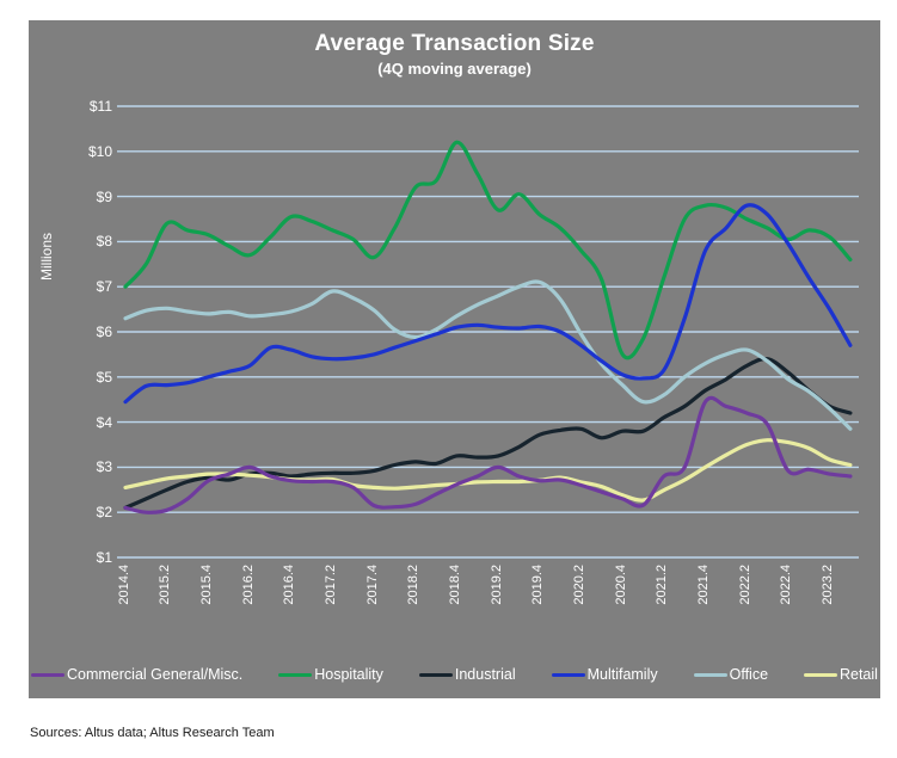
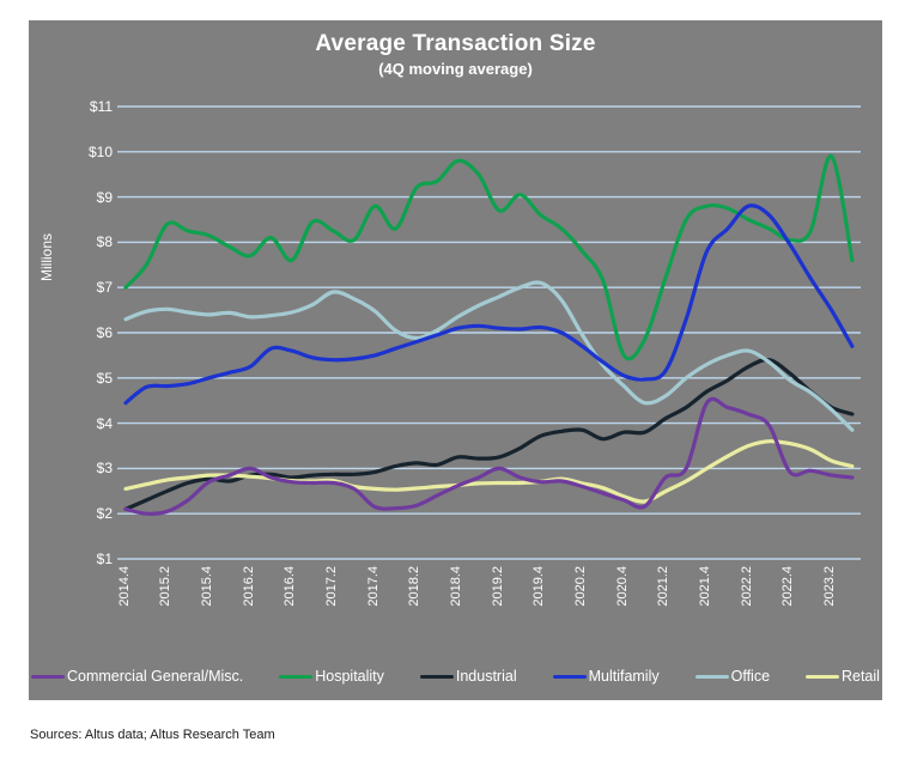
Hospitality/2016.4: $8.6 -> $7.6
Hospitality/2017.4: $7.7 -> $8.8
Hospitality/2018.4: $10.2 -> $9.8
Hospitality/2023.2: $8.1 -> $9.9
